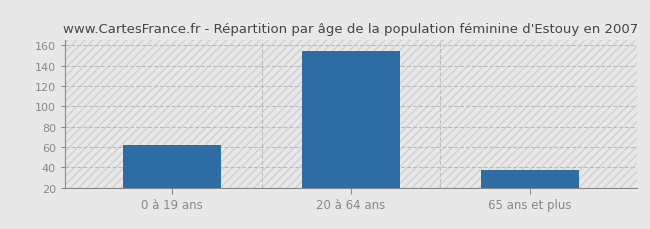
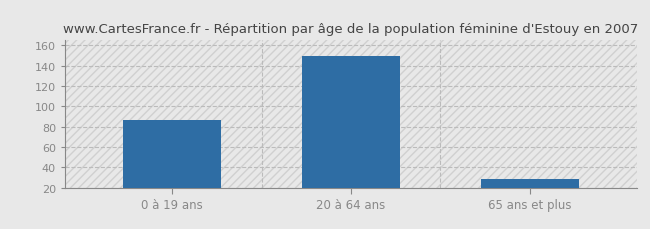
0 à 19 ans: 62 -> 87
20 à 64 ans: 155 -> 150
65 ans et plus: 37 -> 28
